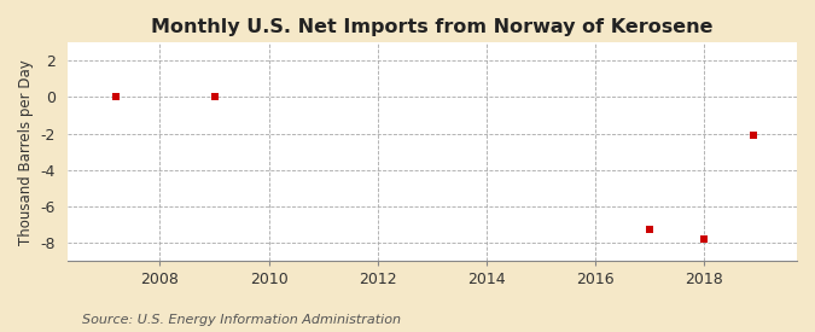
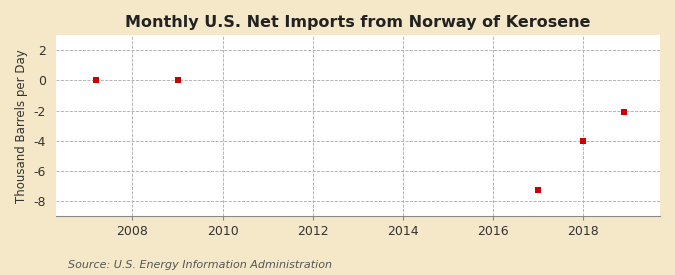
2018: -7.8 -> -4.0
